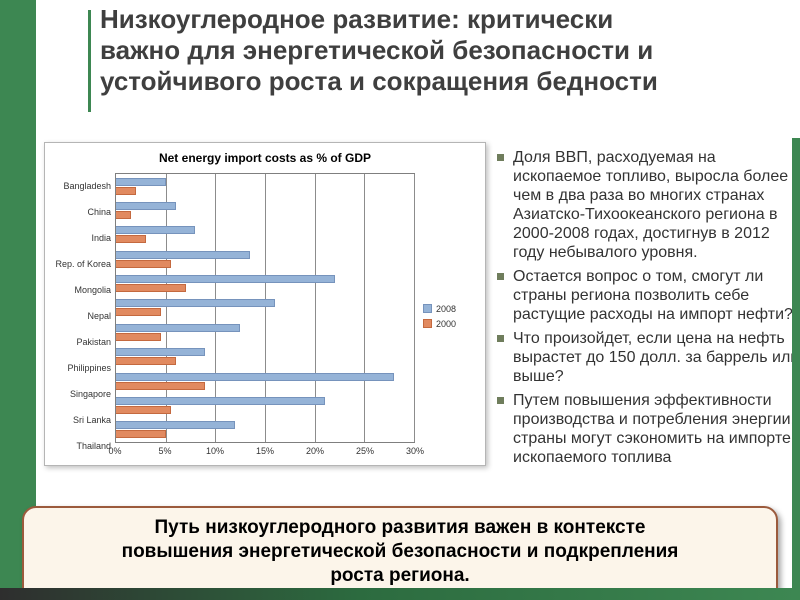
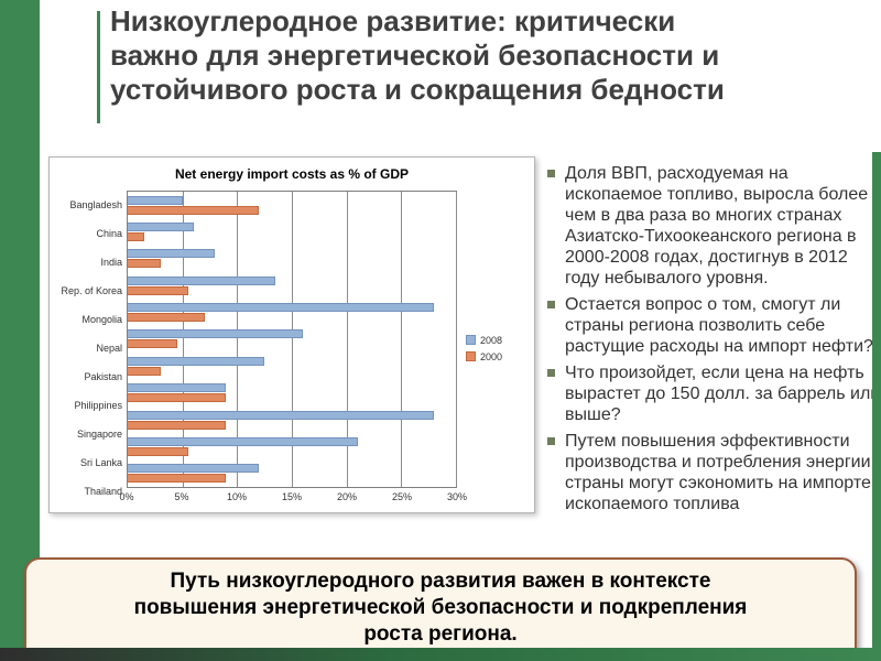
2000/Bangladesh: 2% -> 12%
2008/Mongolia: 22% -> 28%
2000/Pakistan: 4% -> 3%
2000/Philippines: 6% -> 9%
2000/Thailand: 5% -> 9%
